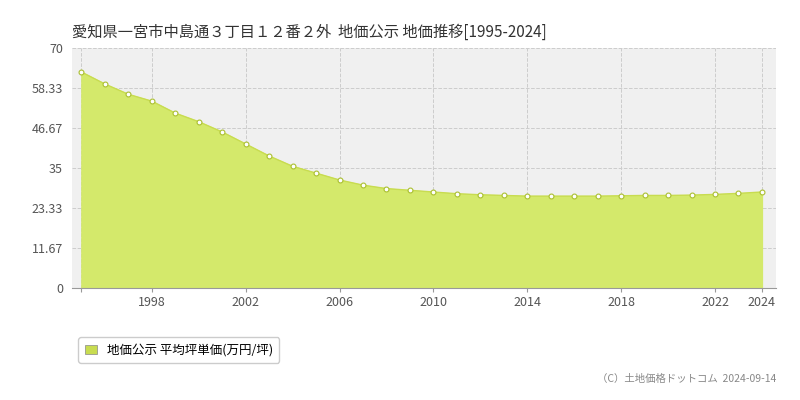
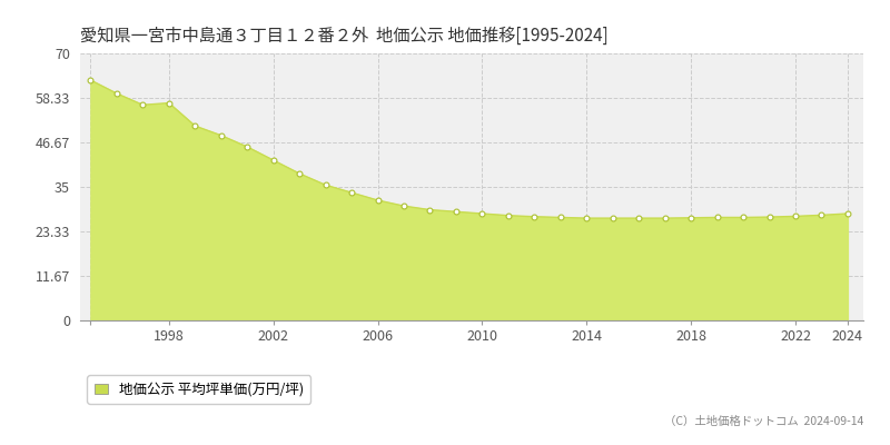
1998: 54.5 -> 57.0
